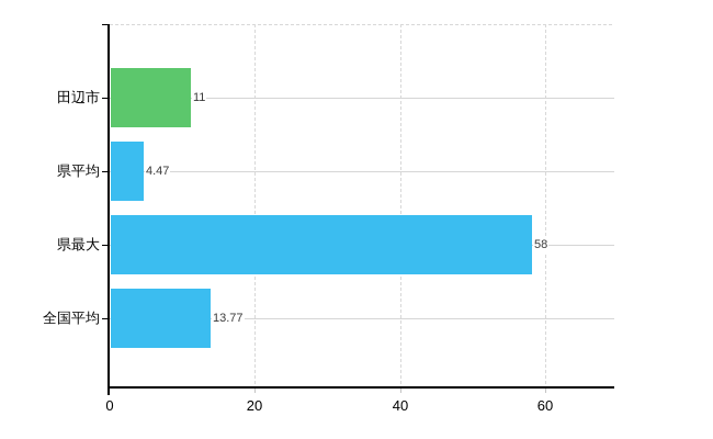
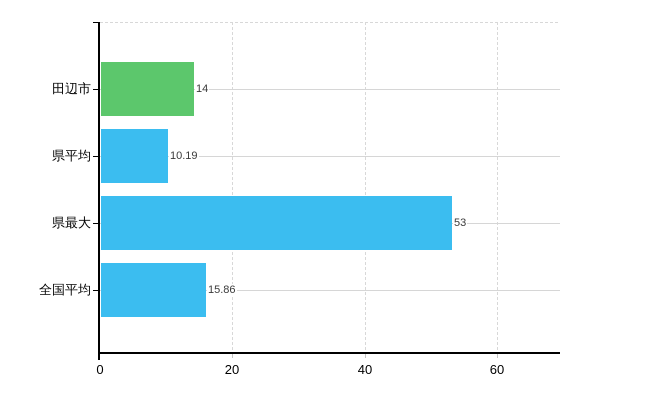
田辺市: 11 -> 14
県平均: 4.47 -> 10.19
県最大: 58 -> 53
全国平均: 13.77 -> 15.86
